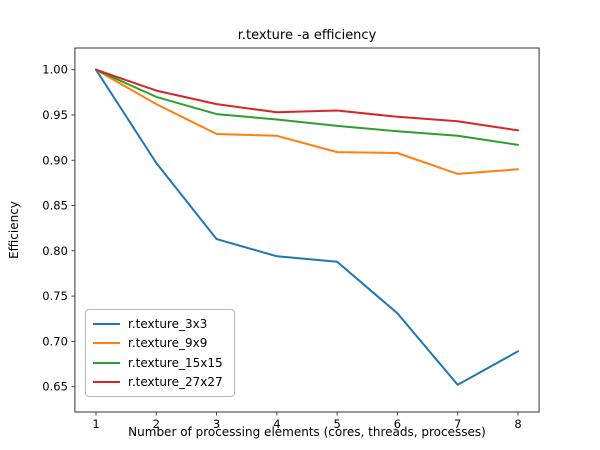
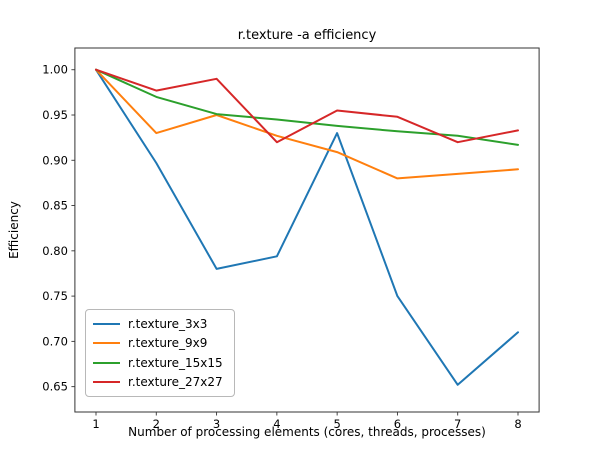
r.texture_9x9/2: 0.96 -> 0.93
r.texture_3x3/3: 0.81 -> 0.78
r.texture_9x9/3: 0.93 -> 0.95
r.texture_27x27/3: 0.96 -> 0.99
r.texture_27x27/4: 0.95 -> 0.92
r.texture_3x3/5: 0.79 -> 0.93
r.texture_3x3/6: 0.73 -> 0.75
r.texture_9x9/6: 0.91 -> 0.88
r.texture_27x27/7: 0.94 -> 0.92
r.texture_3x3/8: 0.69 -> 0.71
